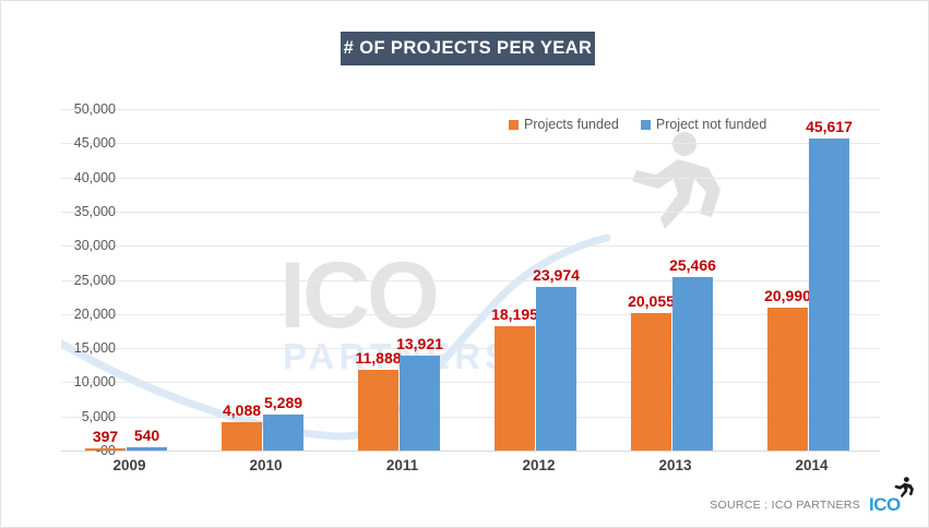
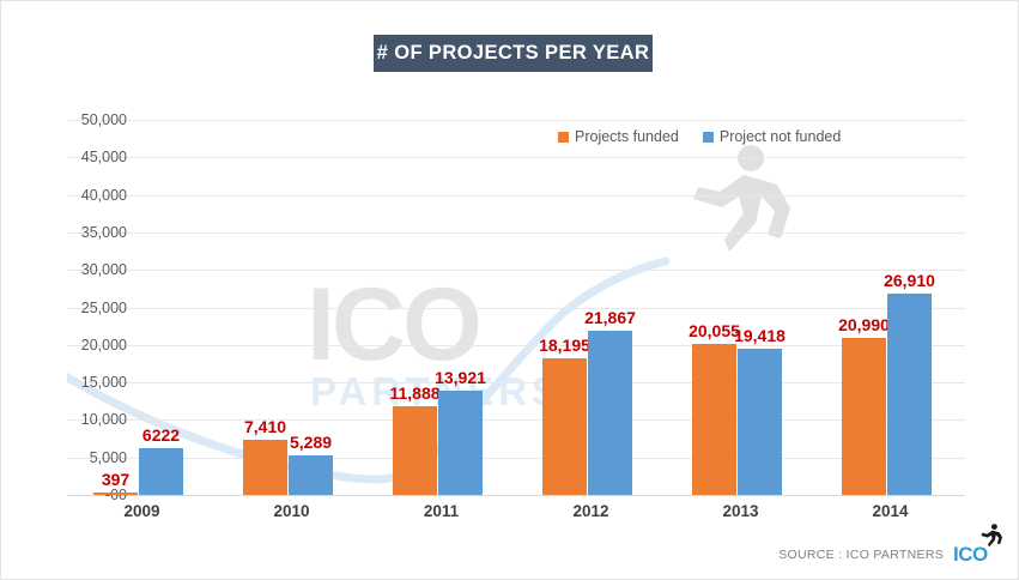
Project not funded/2009: 540 -> 6222
Projects funded/2010: 4,088 -> 7,410
Project not funded/2012: 23,974 -> 21,867
Project not funded/2013: 25,466 -> 19,418
Project not funded/2014: 45,617 -> 26,910
